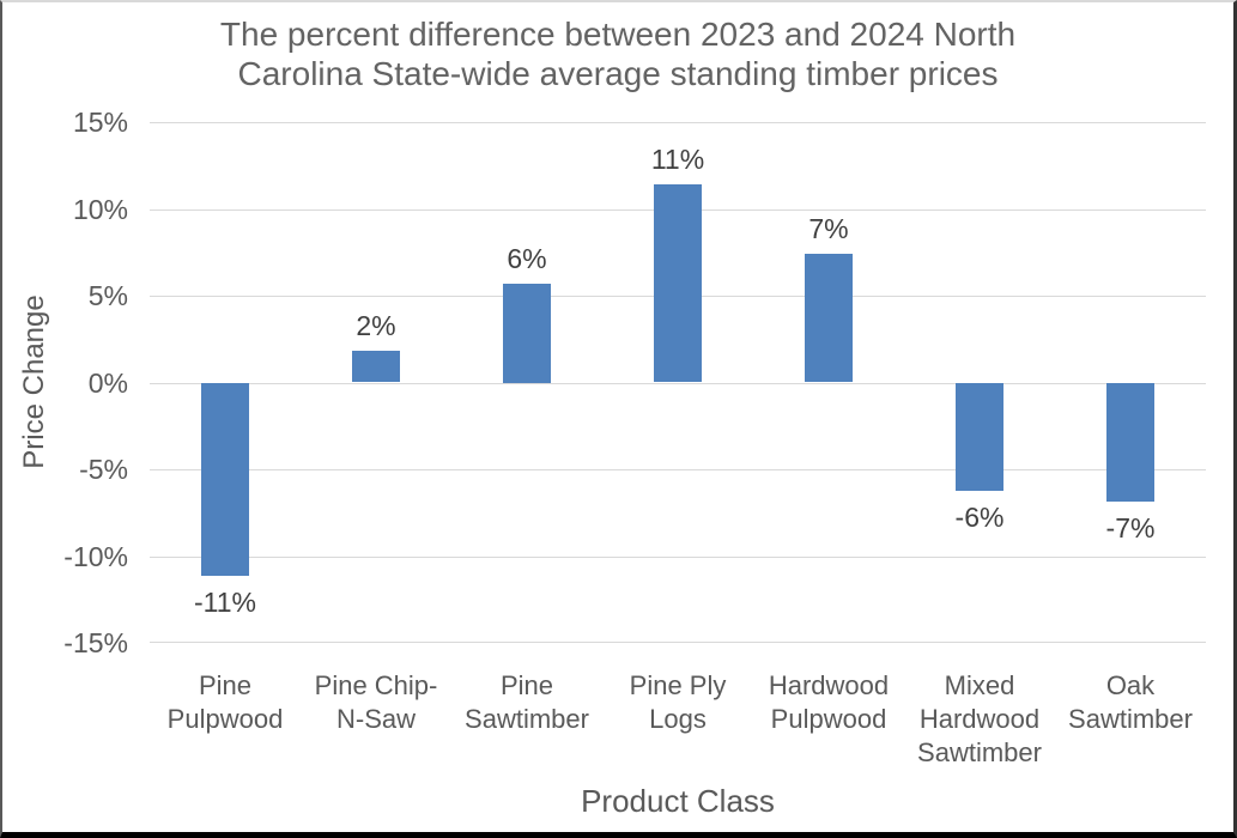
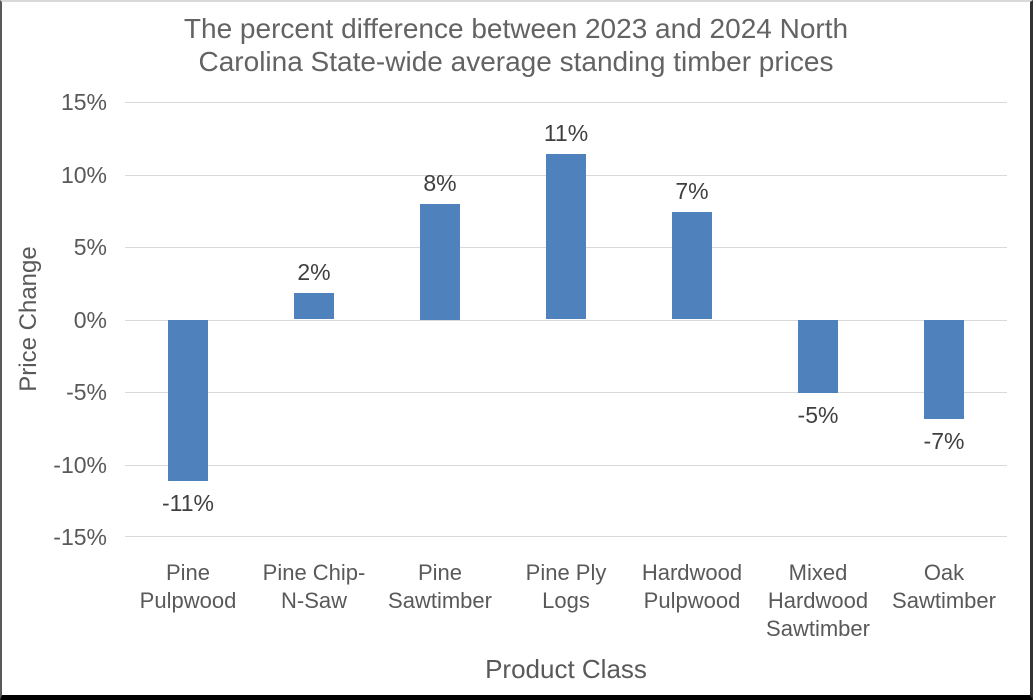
Pine Sawtimber: 6% -> 8%
Mixed Hardwood Sawtimber: -6% -> -5%
